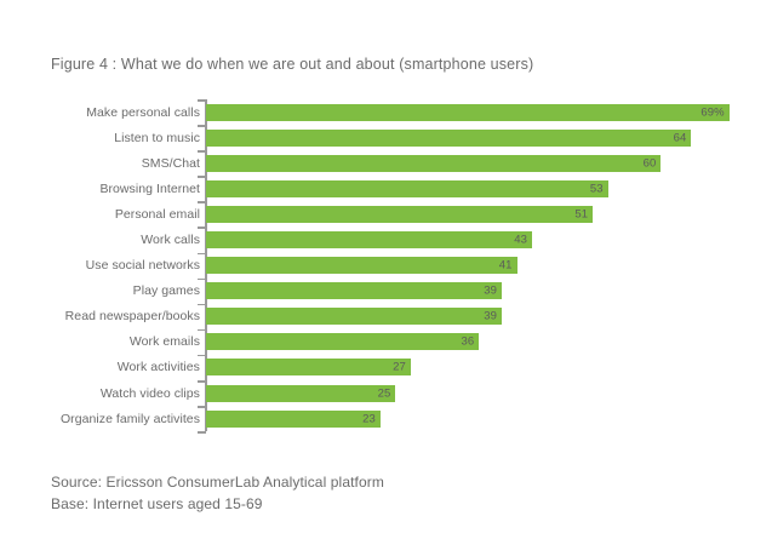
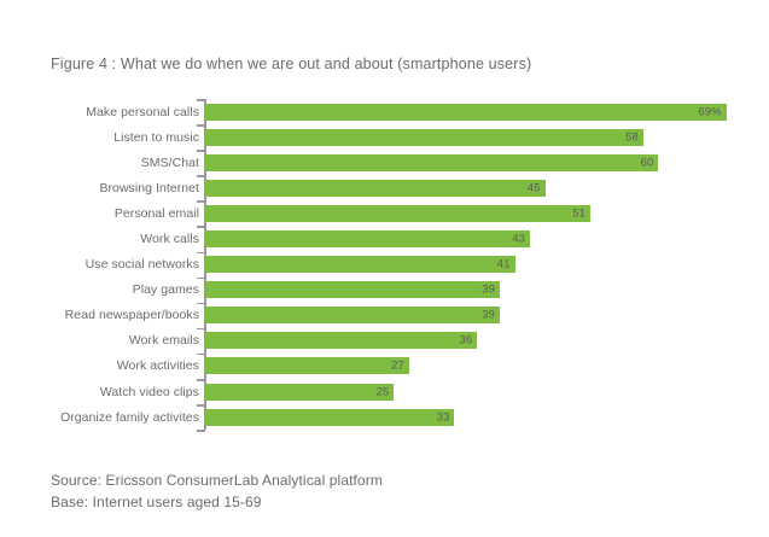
Listen to music: 64 -> 58
Browsing Internet: 53 -> 45
Organize family activites: 23 -> 33
